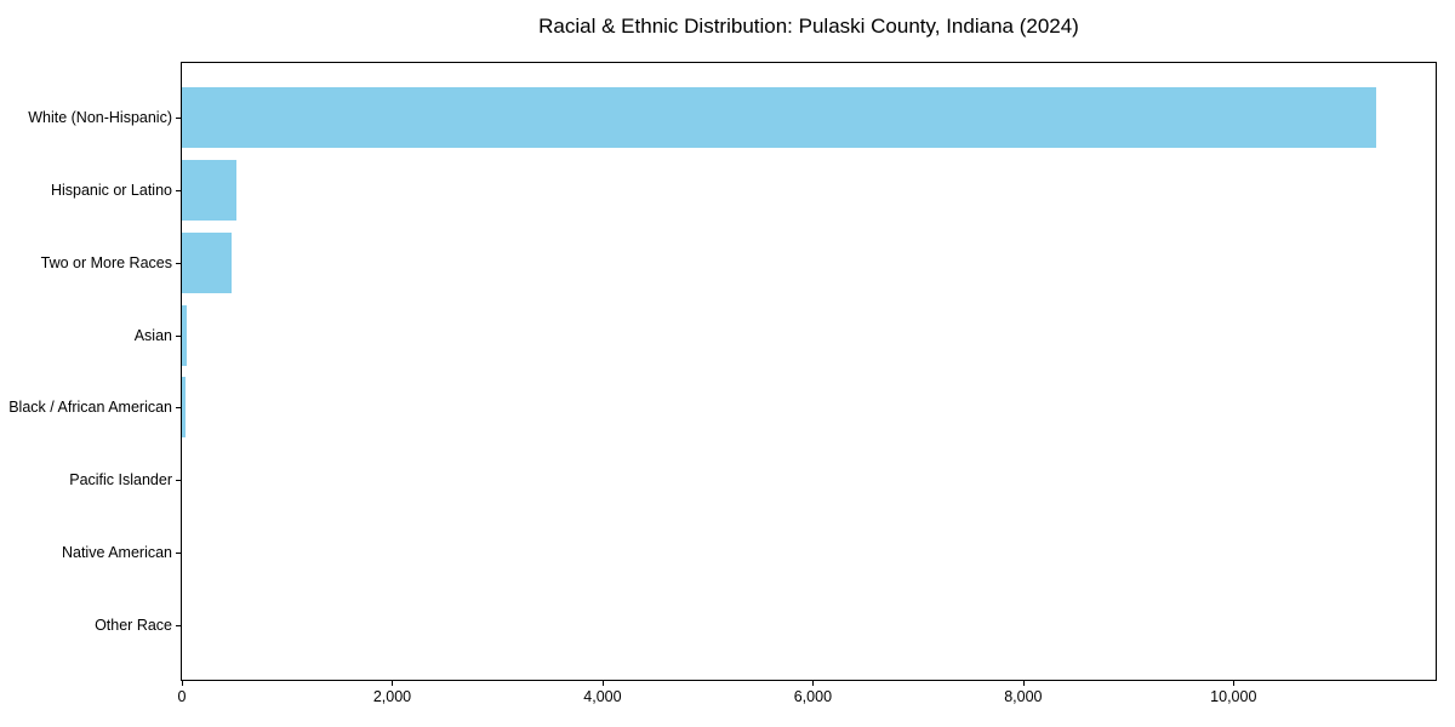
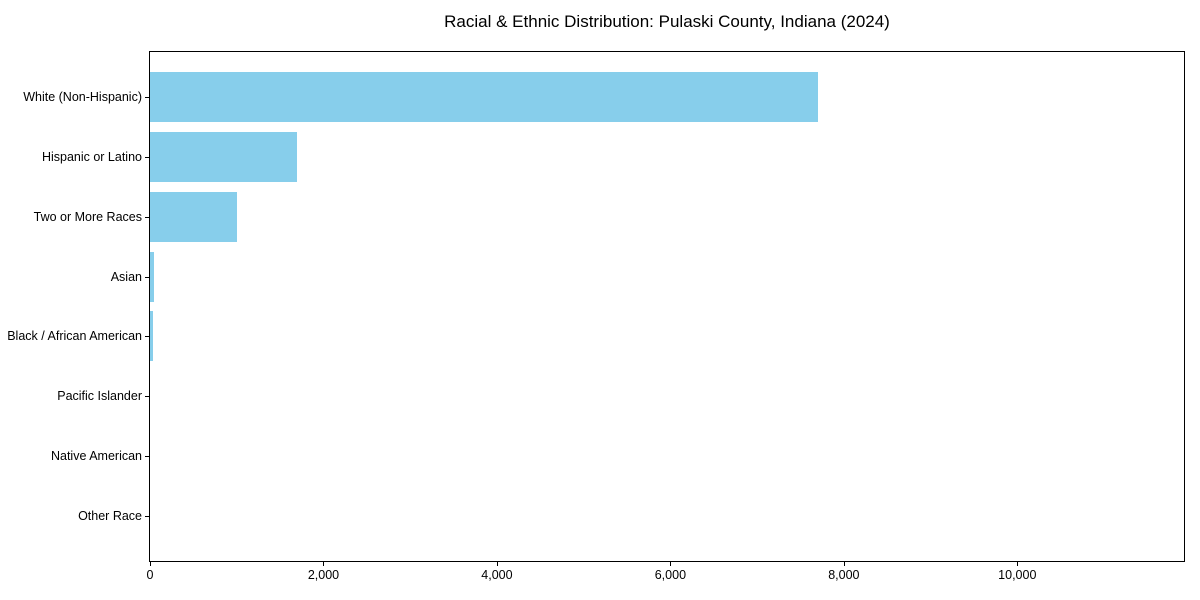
White (Non-Hispanic): 11400 -> 7700
Hispanic or Latino: 500 -> 1700
Two or More Races: 500 -> 1000
